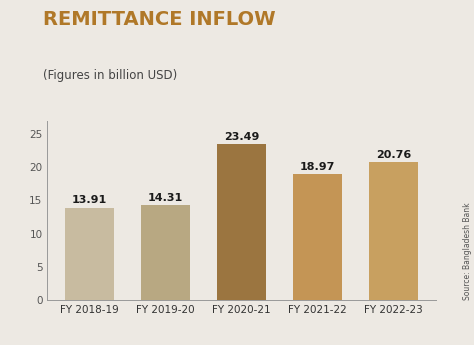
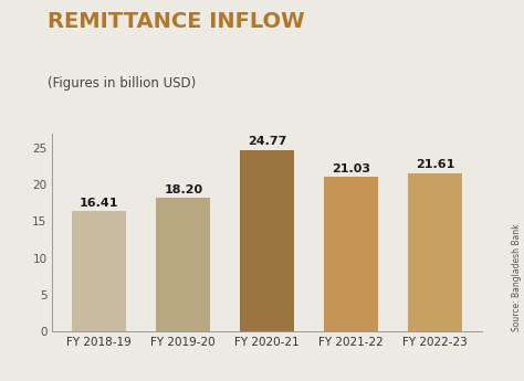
FY 2018-19: 13.91 -> 16.41
FY 2019-20: 14.31 -> 18.20
FY 2020-21: 23.49 -> 24.77
FY 2021-22: 18.97 -> 21.03
FY 2022-23: 20.76 -> 21.61
